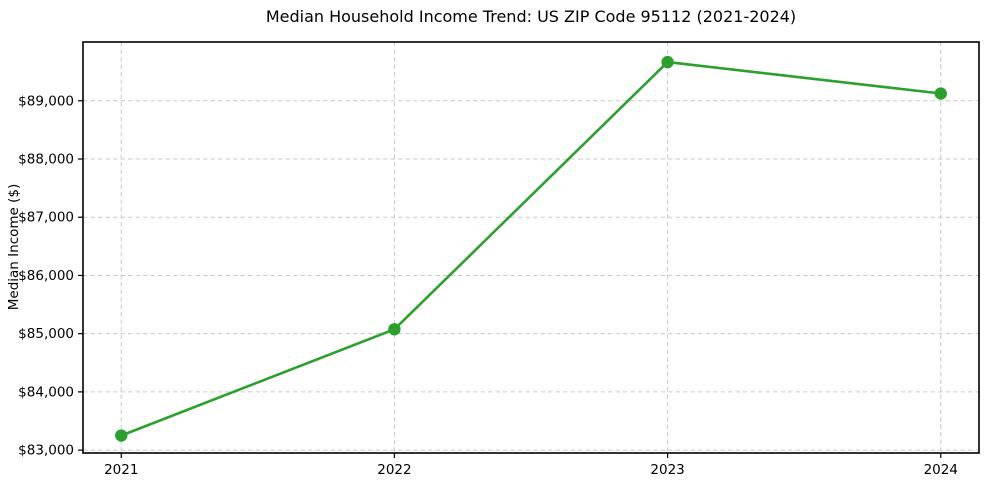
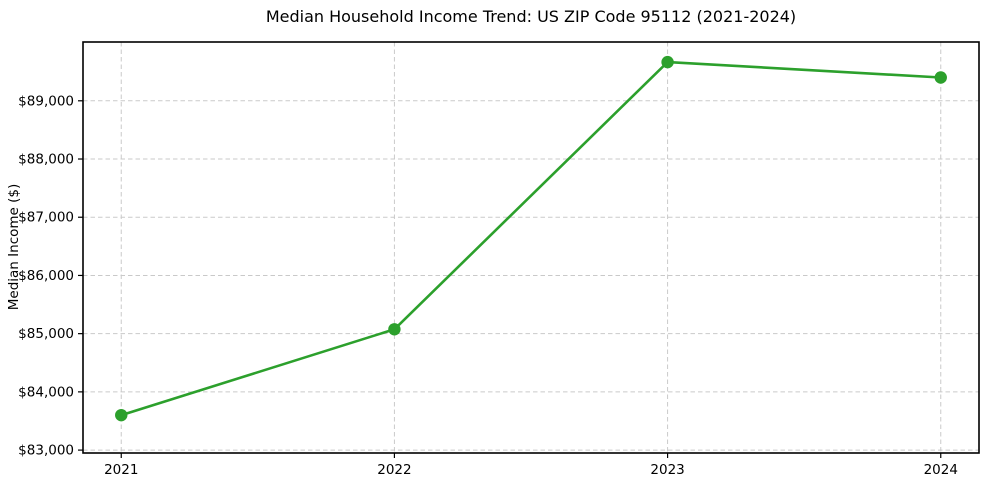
2021: $83200 -> $83600
2024: $89100 -> $89400
